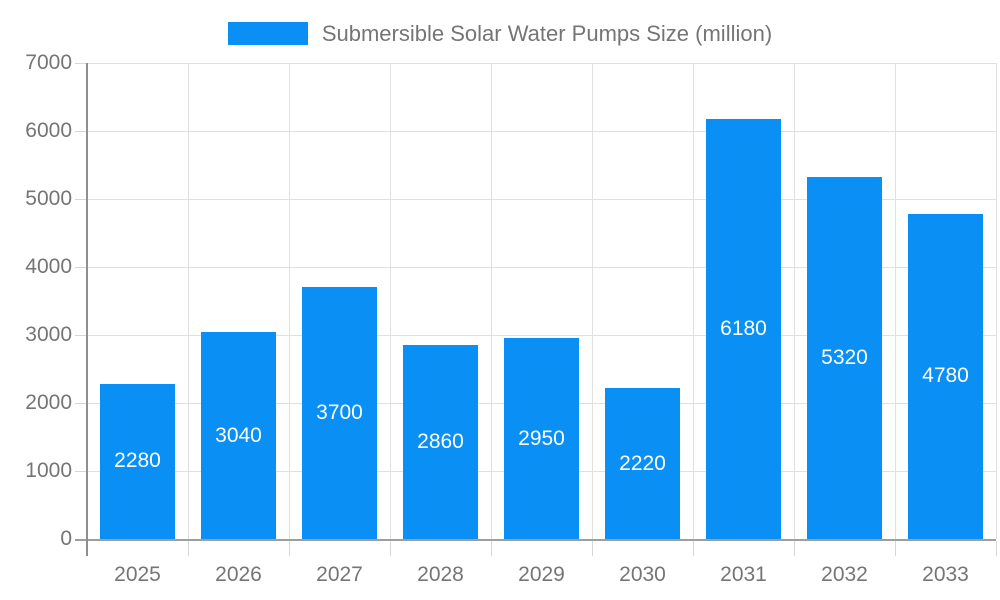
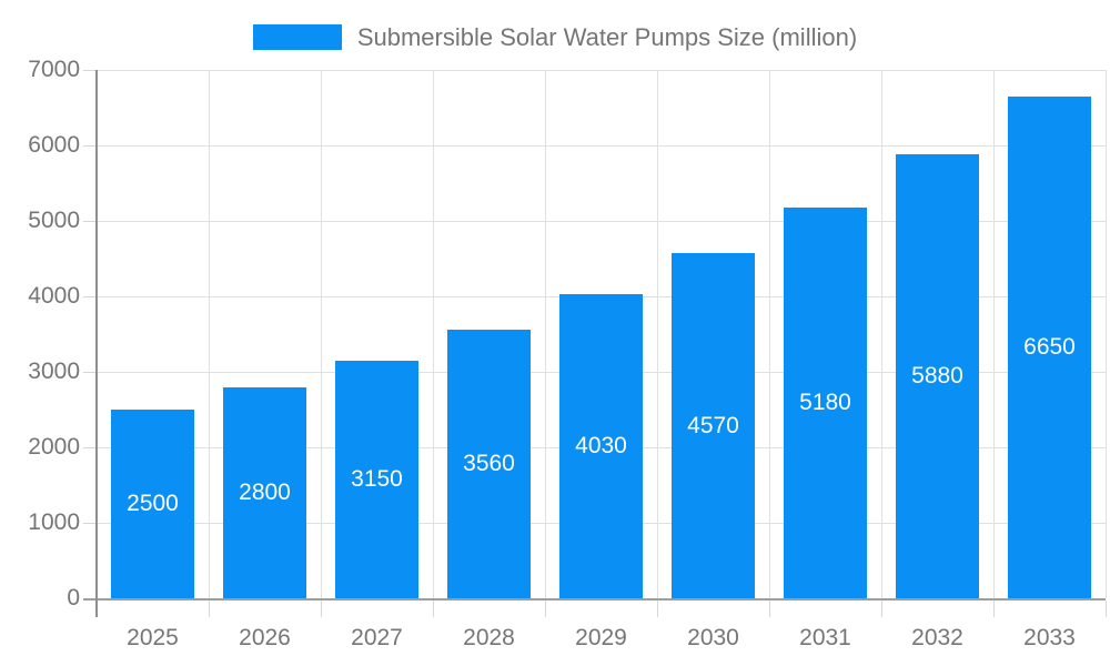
2025: 2280 -> 2500
2026: 3040 -> 2800
2027: 3700 -> 3150
2028: 2860 -> 3560
2029: 2950 -> 4030
2030: 2220 -> 4570
2031: 6180 -> 5180
2032: 5320 -> 5880
2033: 4780 -> 6650
